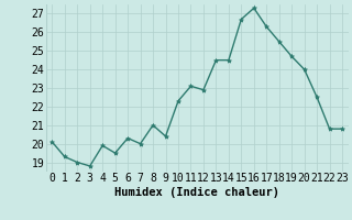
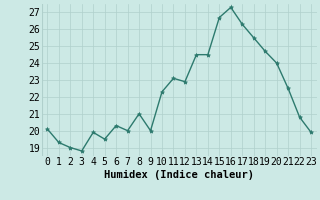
9: 20.4 -> 20.0
23: 20.8 -> 19.9
